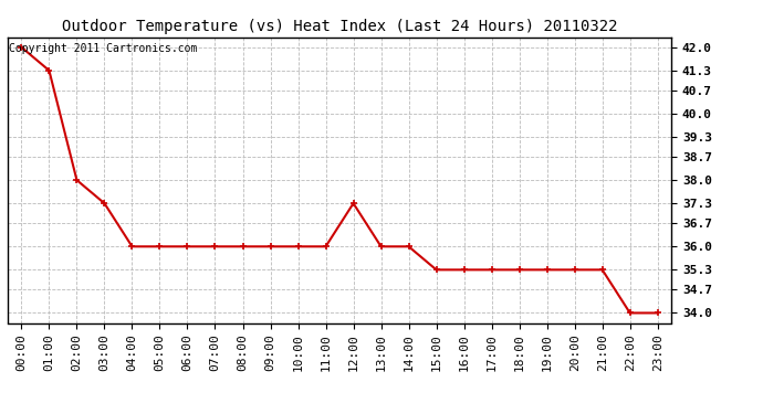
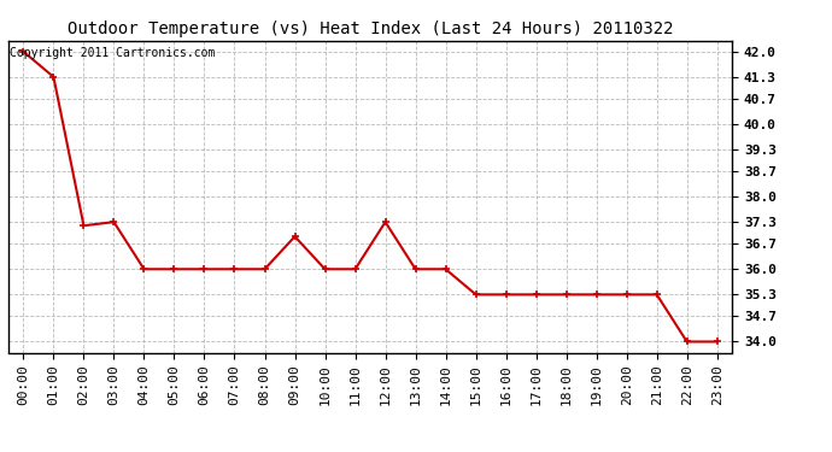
02:00: 38.0 -> 37.2
09:00: 36.0 -> 36.9
